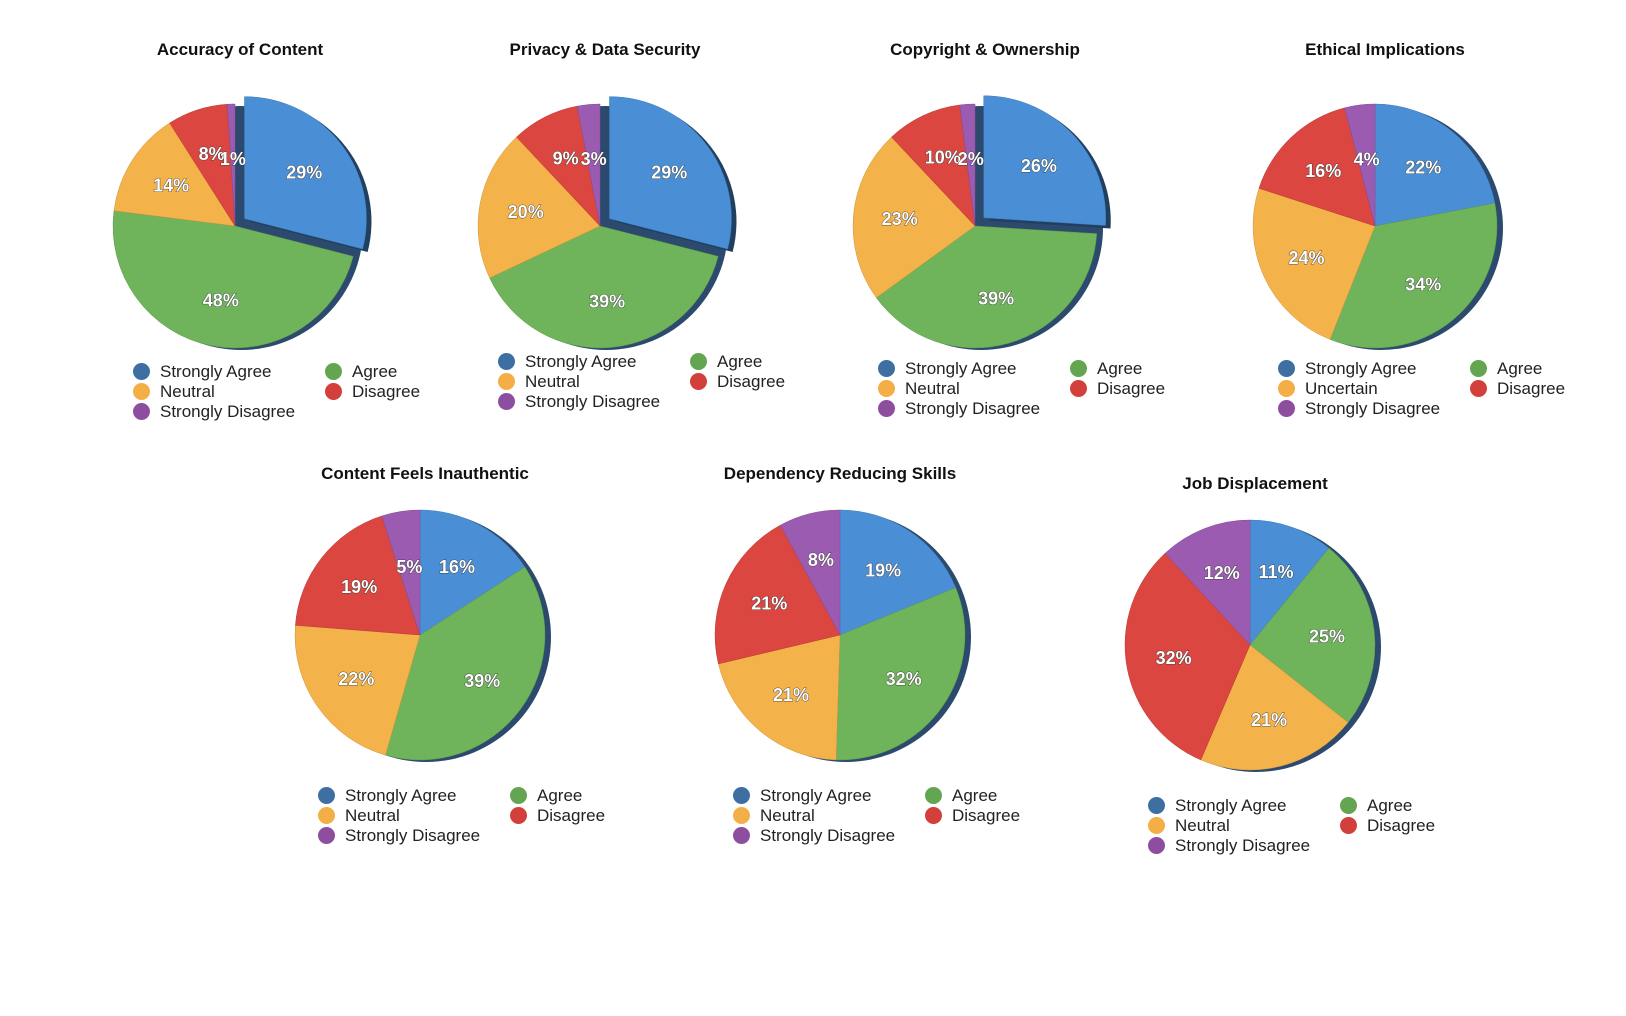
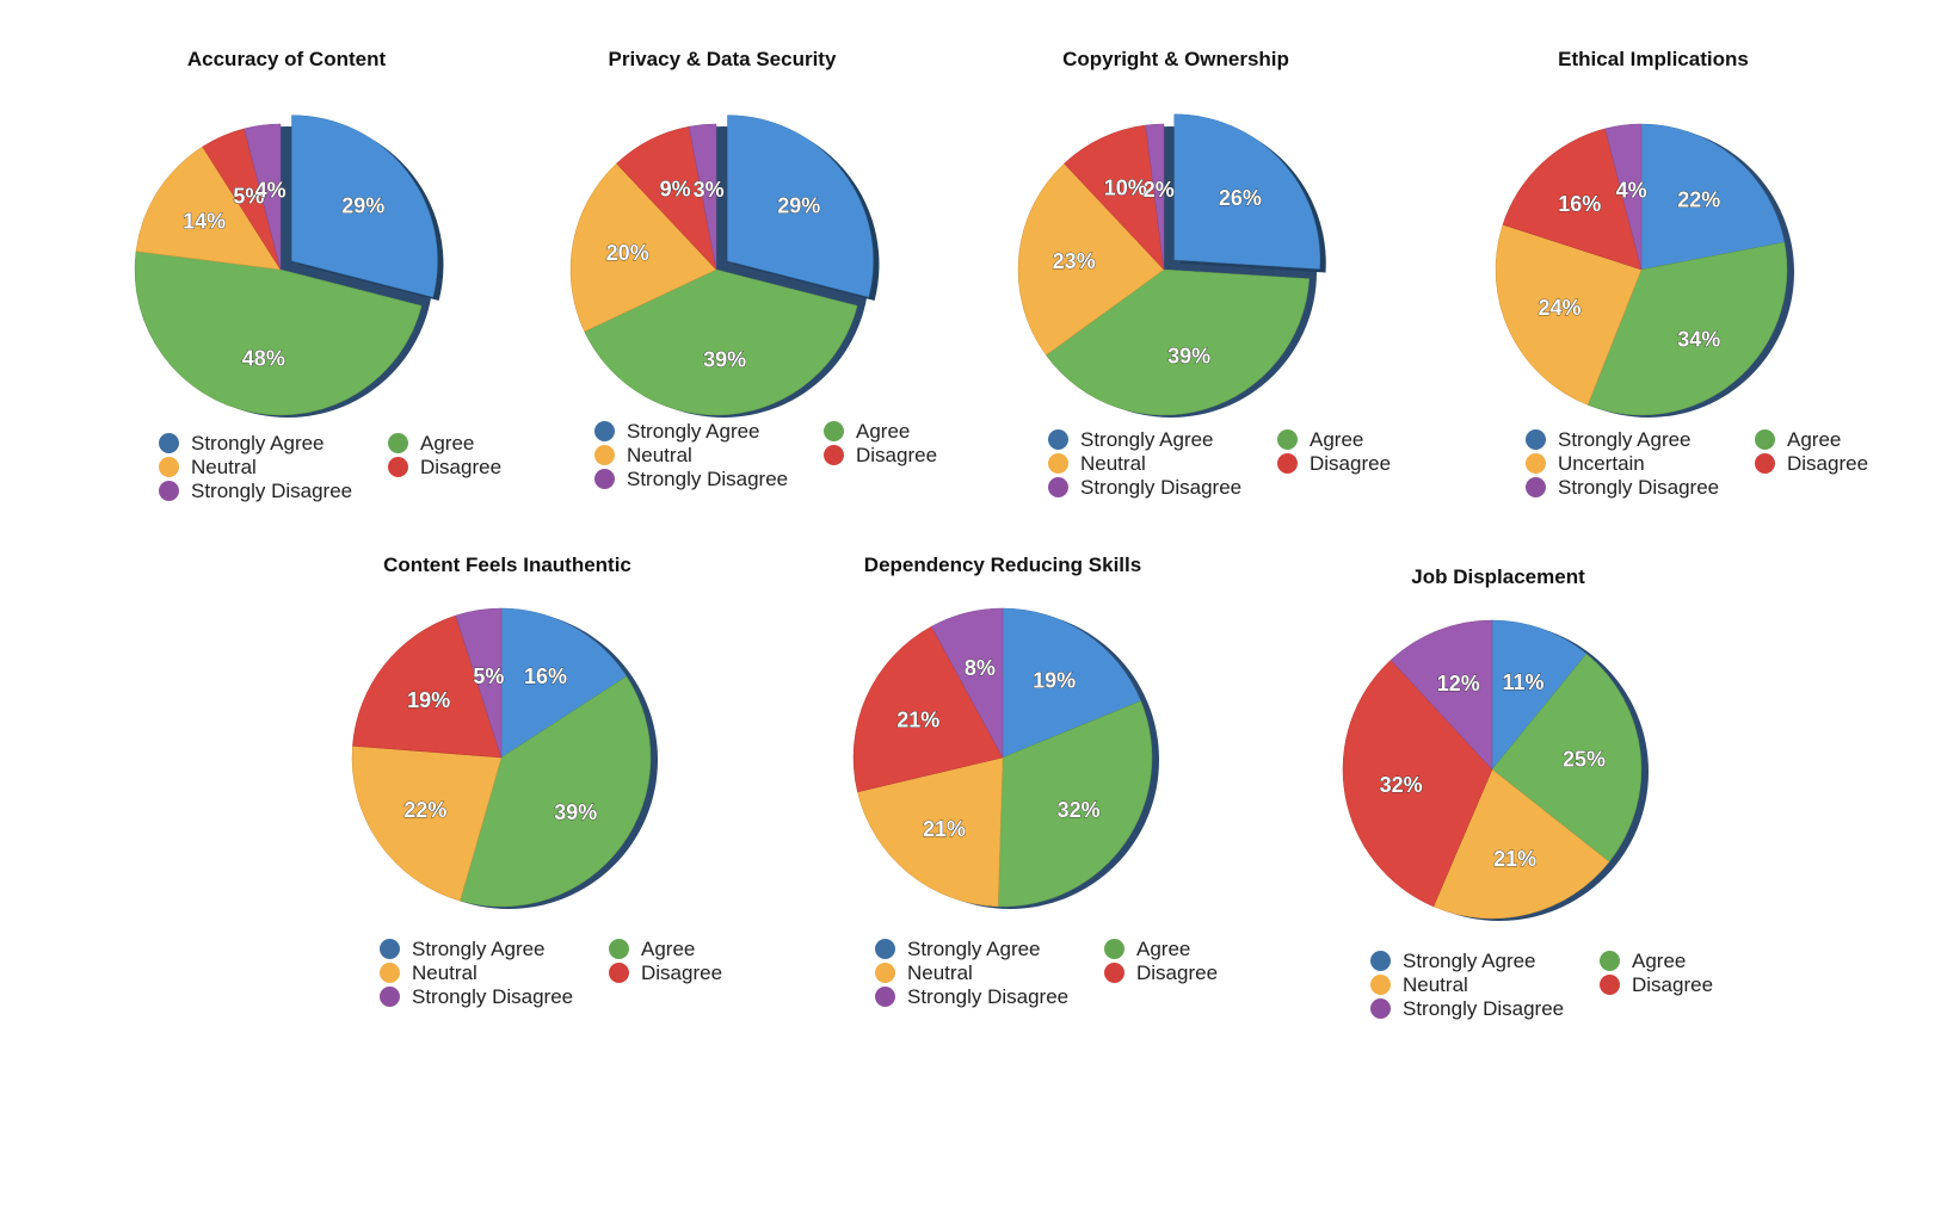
Accuracy of Content/Disagree: 8% -> 5%
Accuracy of Content/Strongly Disagree: 1% -> 4%
